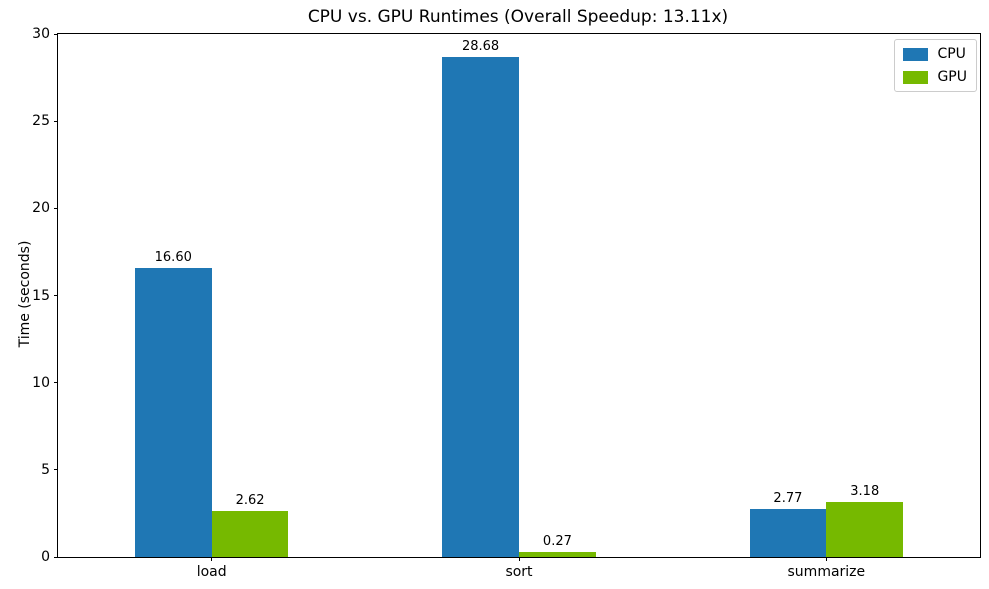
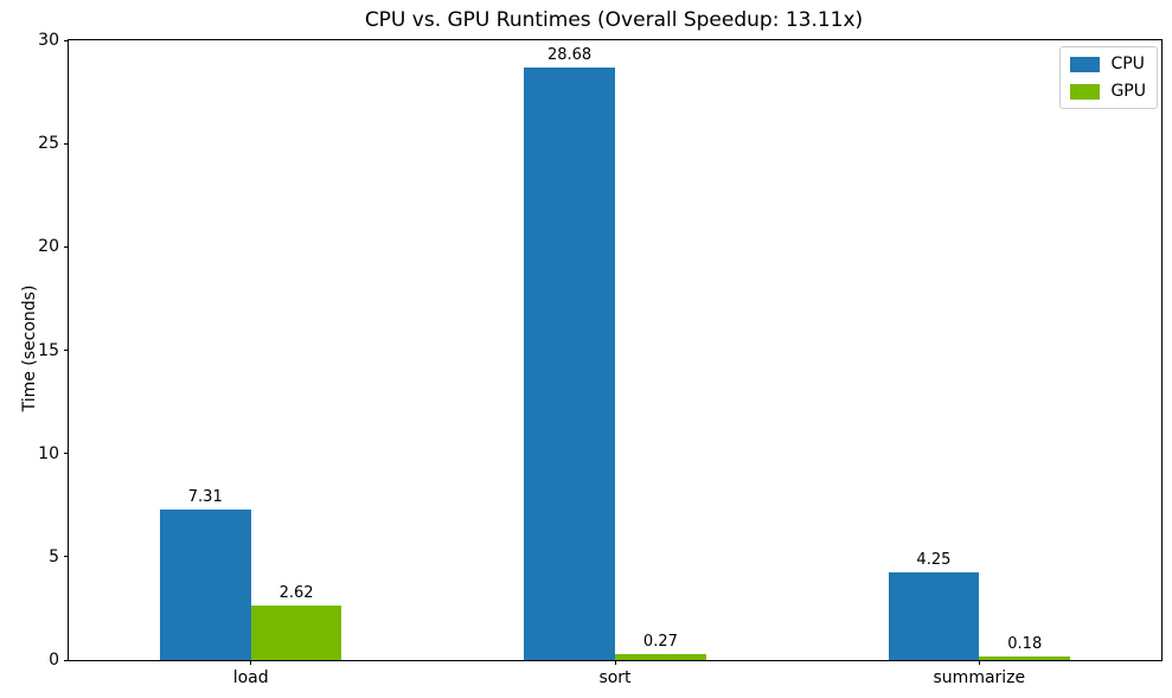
CPU/load: 16.60 -> 7.31
CPU/summarize: 2.77 -> 4.25
GPU/summarize: 3.18 -> 0.18
